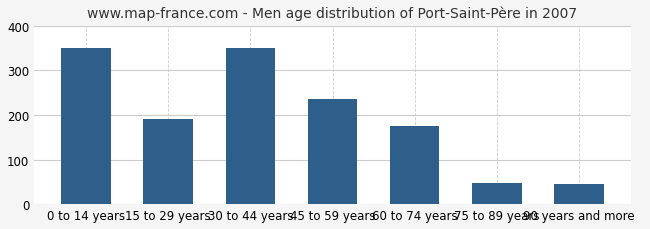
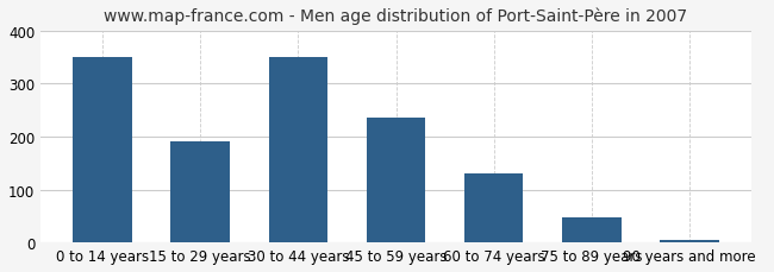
60 to 74 years: 175 -> 130
90 years and more: 45 -> 5
